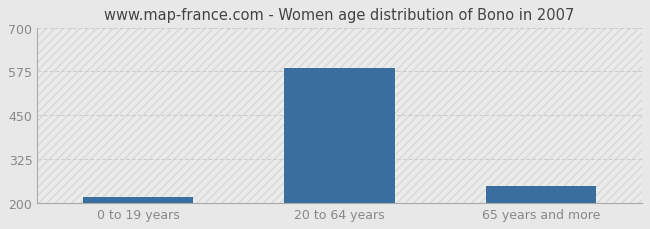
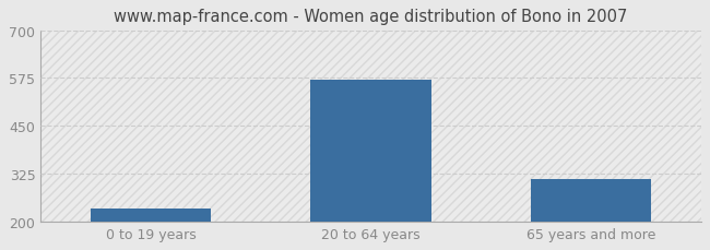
0 to 19 years: 218 -> 235
20 to 64 years: 585 -> 570
65 years and more: 248 -> 310
